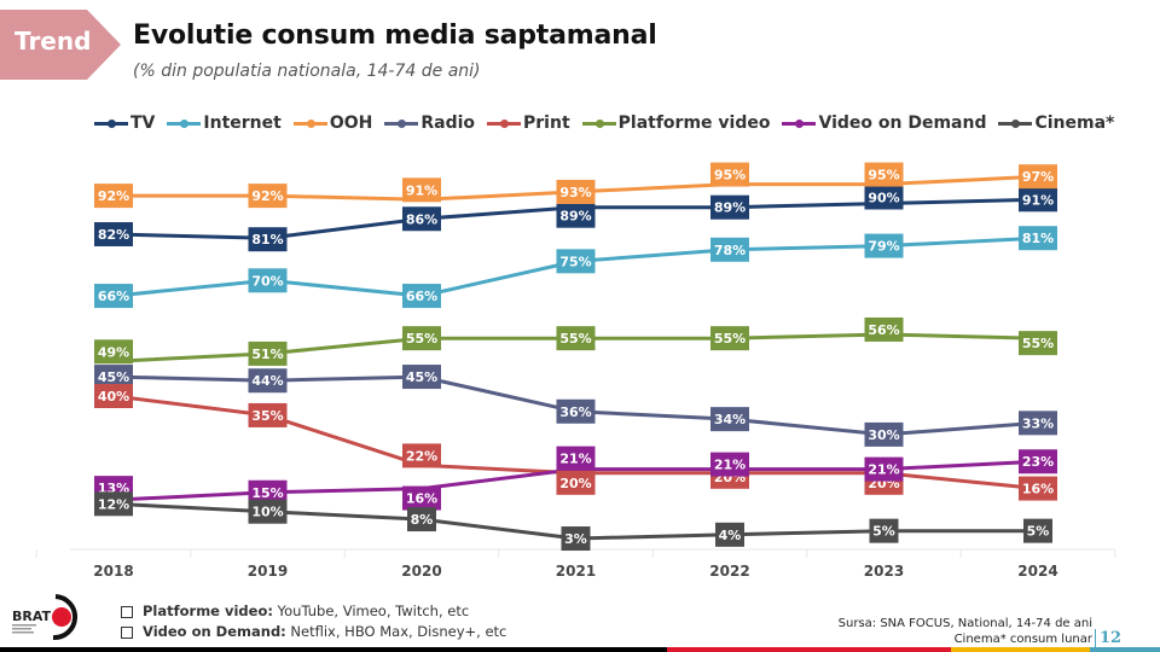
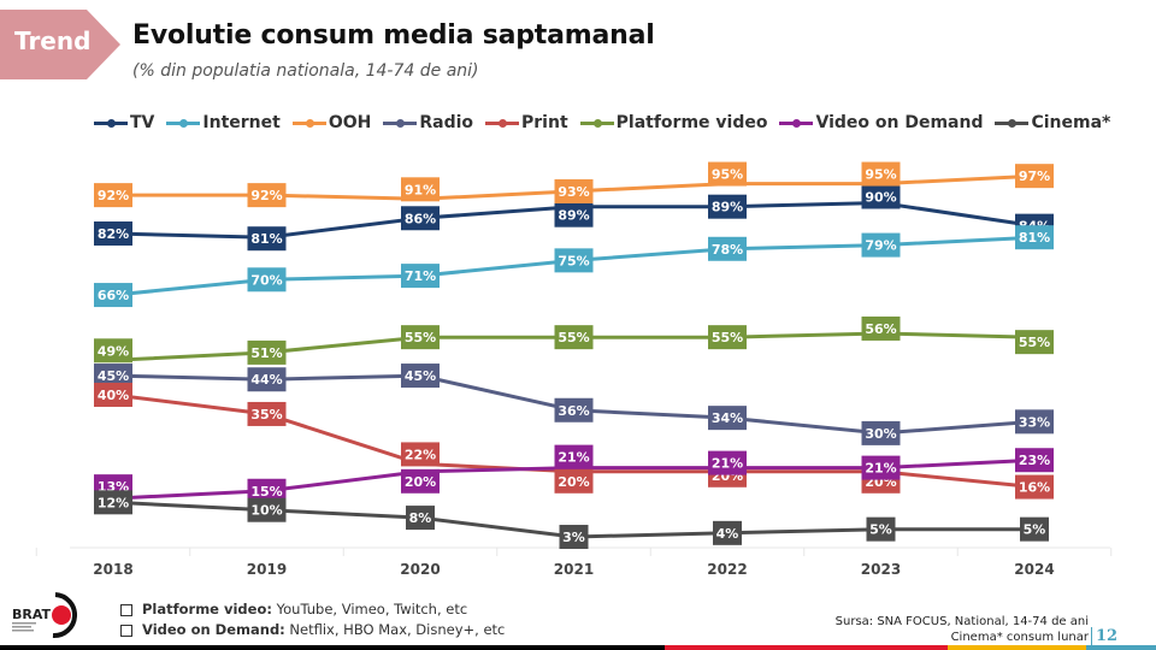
Internet/2020: 66% -> 71%
Video on Demand/2020: 16% -> 20%
TV/2024: 91% -> 84%
